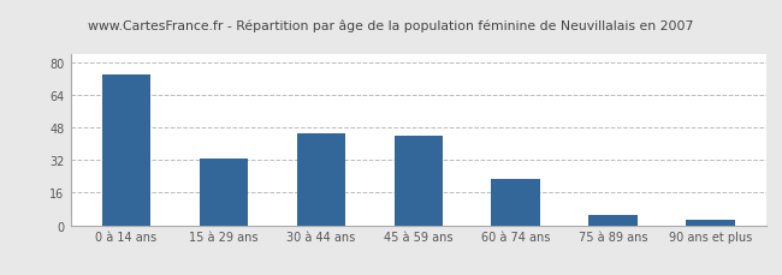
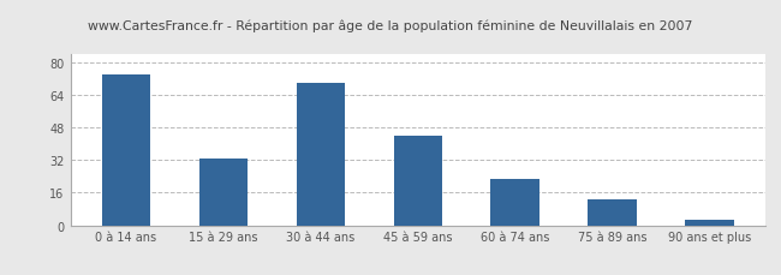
30 à 44 ans: 45 -> 70
75 à 89 ans: 5 -> 13
